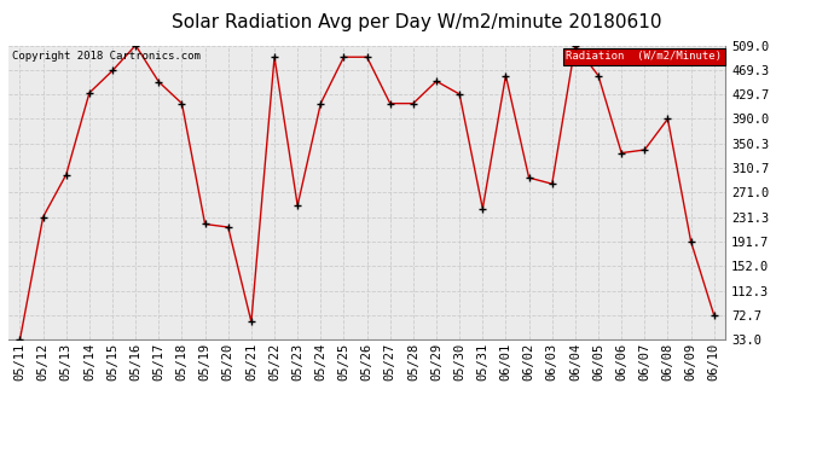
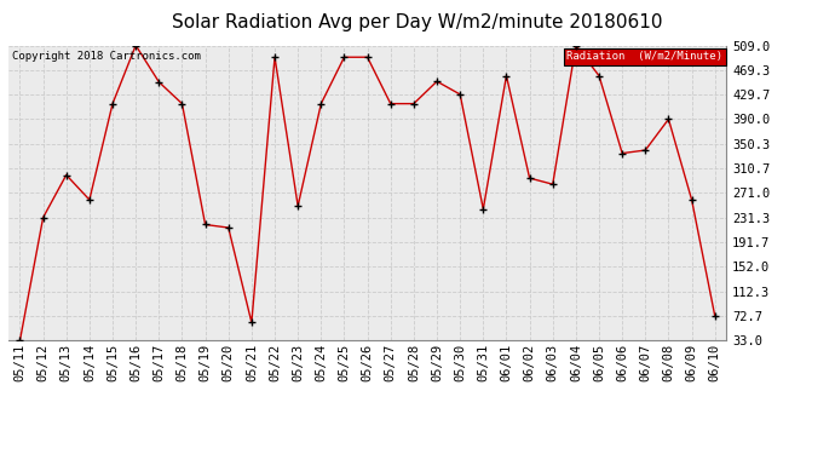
05/14: 432 -> 260
05/15: 468 -> 415
06/09: 192 -> 260
